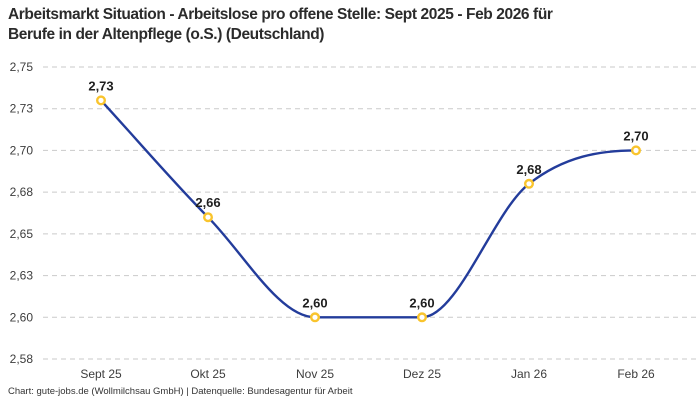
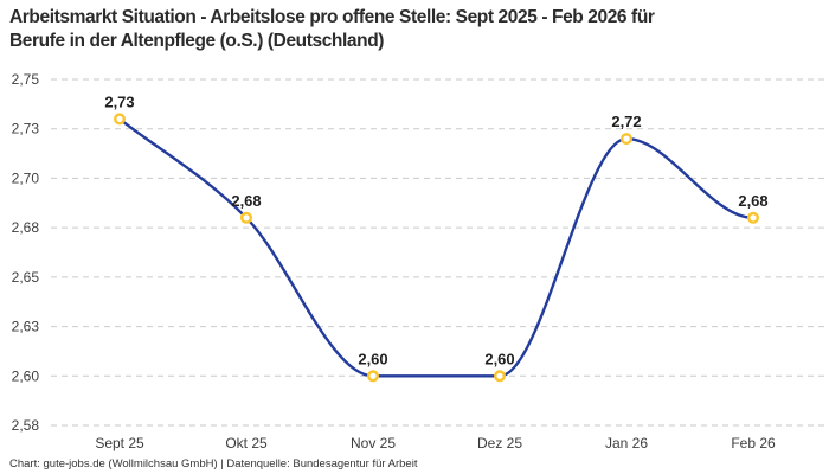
Okt 25: 2,66 -> 2,68
Jan 26: 2,68 -> 2,72
Feb 26: 2,70 -> 2,68
